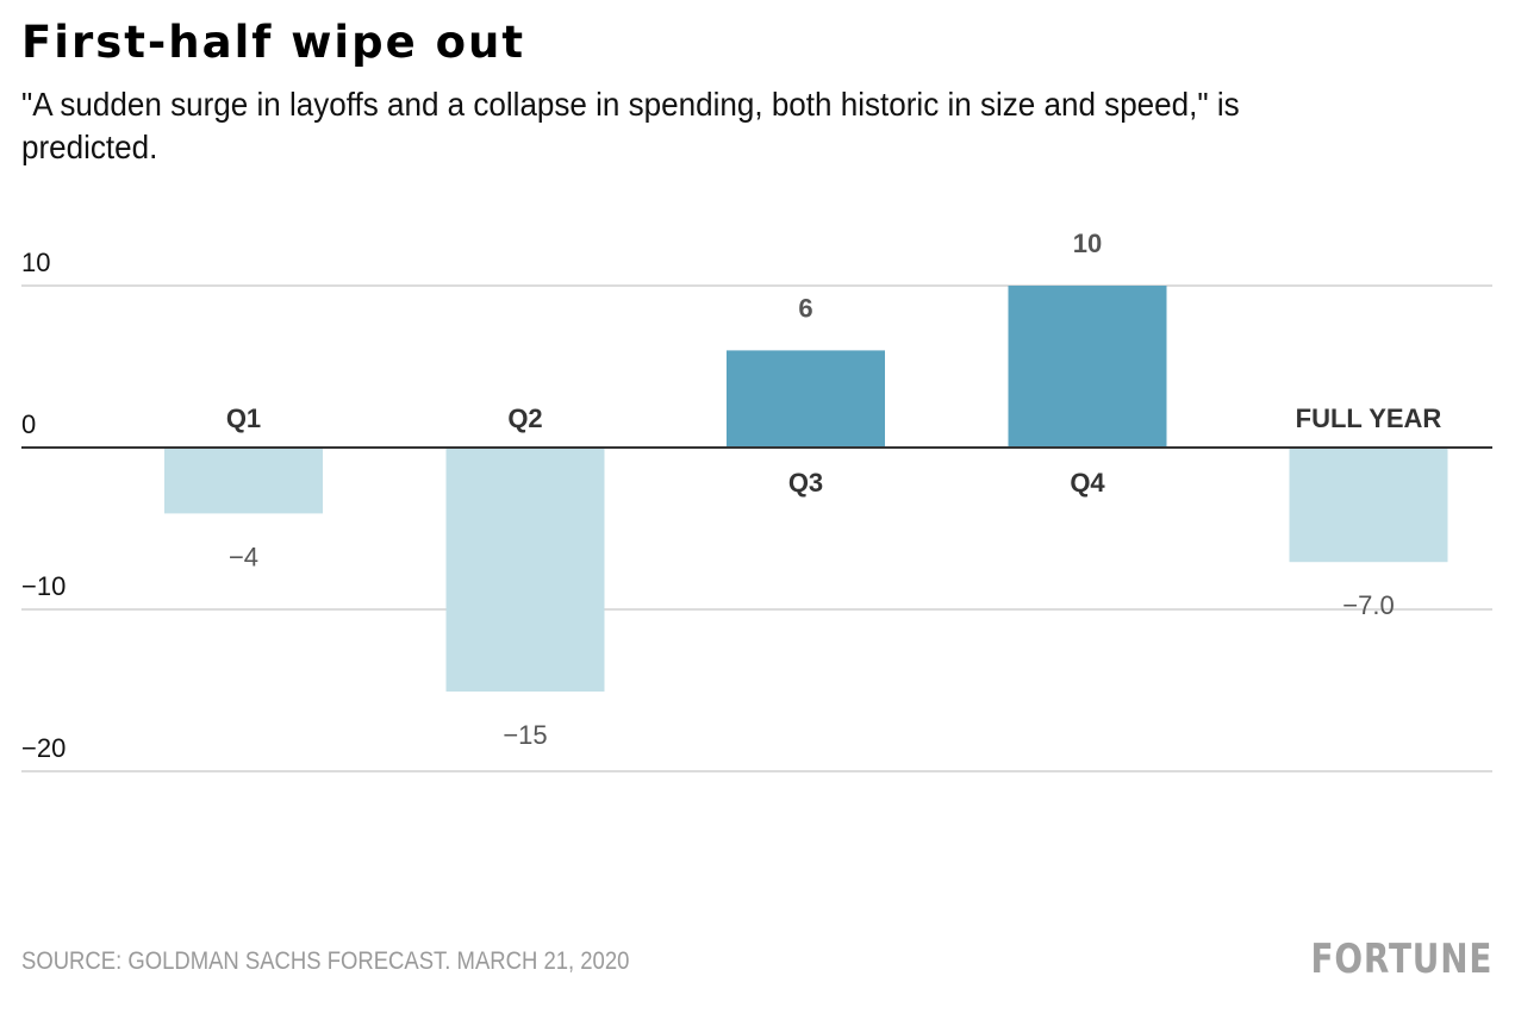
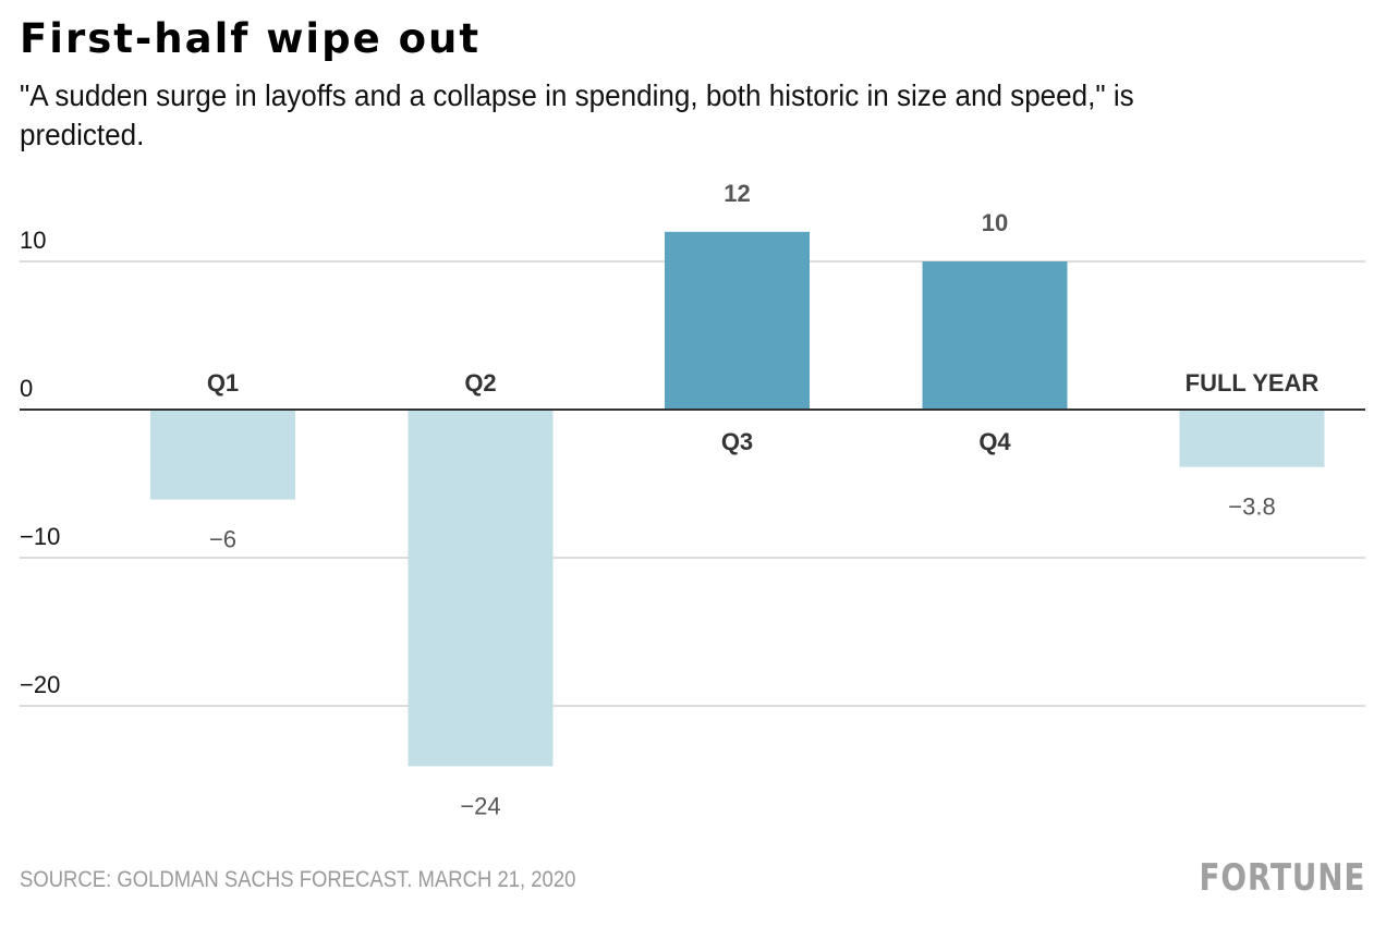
Q1: −4 -> −6
Q2: −15 -> −24
Q3: 6 -> 12
FULL YEAR: −7.0 -> −3.8
